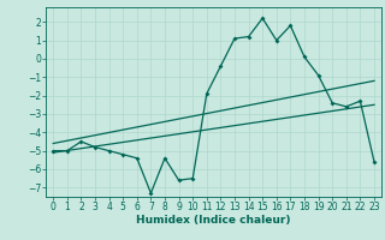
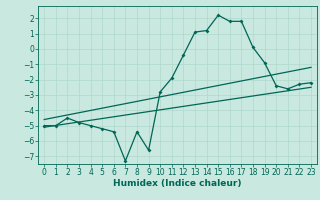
10: -6.5 -> -2.8
16: 1.0 -> 1.8
23: -5.6 -> -2.2
